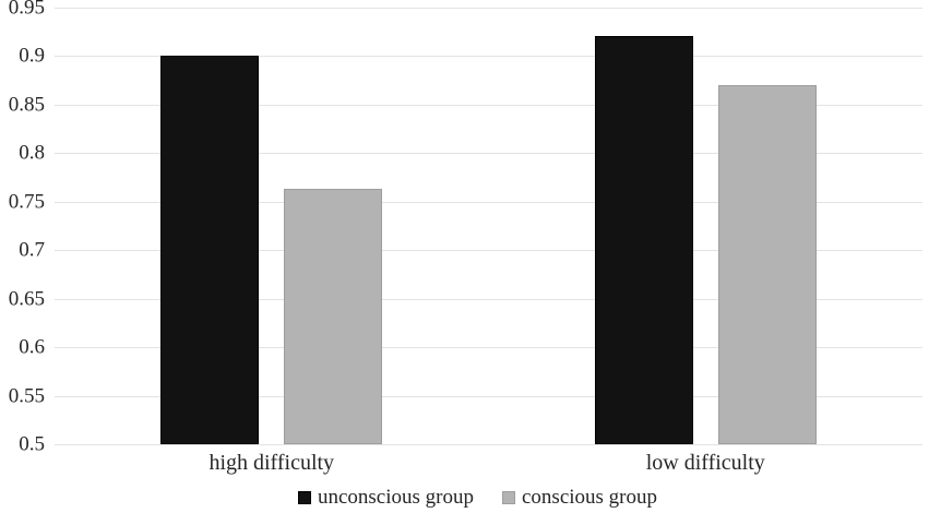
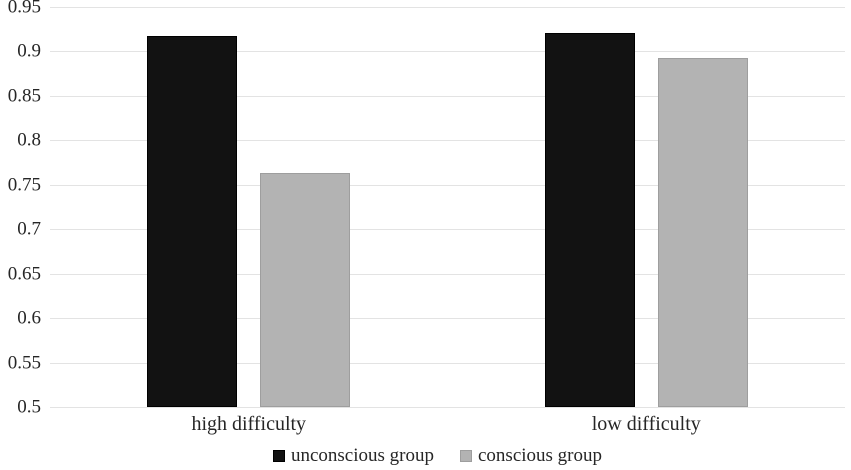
unconscious group/high difficulty: 0.90 -> 0.92
conscious group/low difficulty: 0.87 -> 0.89
